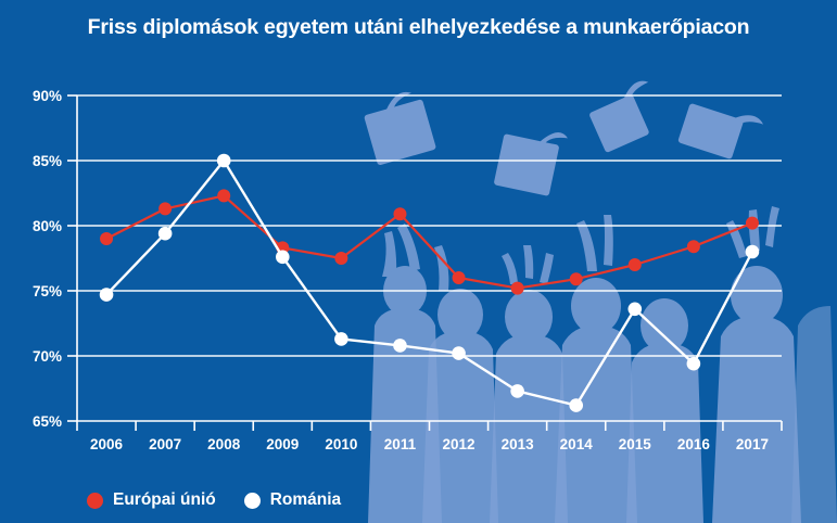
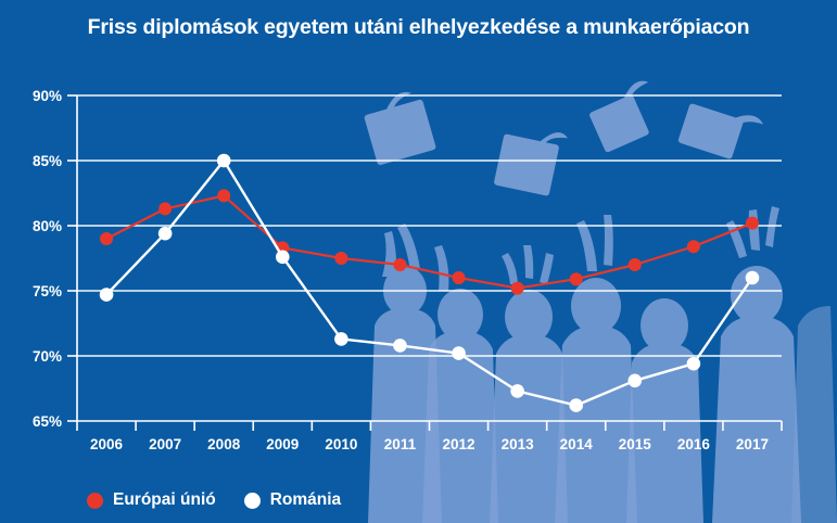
Európai únió/2011: 80.9% -> 77.0%
Románia/2015: 73.6% -> 68.1%
Románia/2017: 78.0% -> 76.0%
